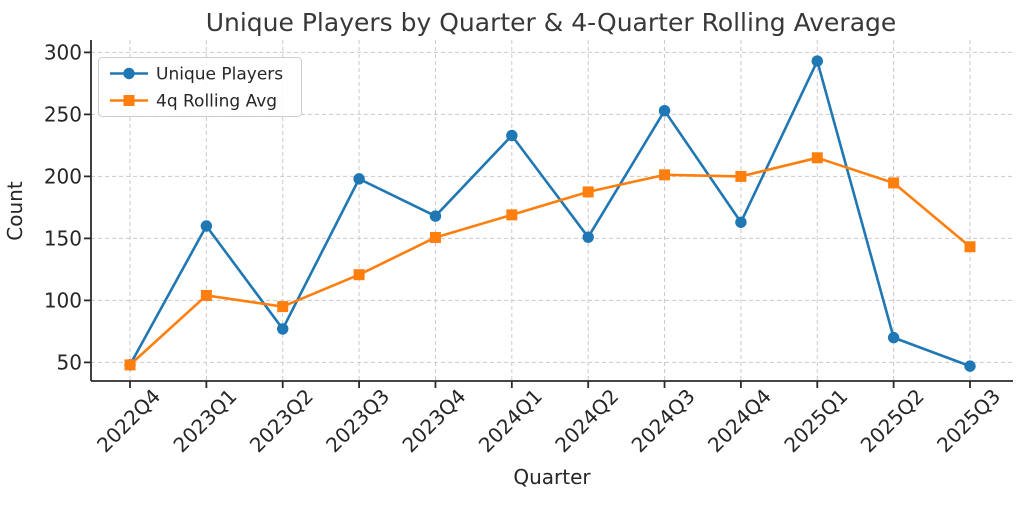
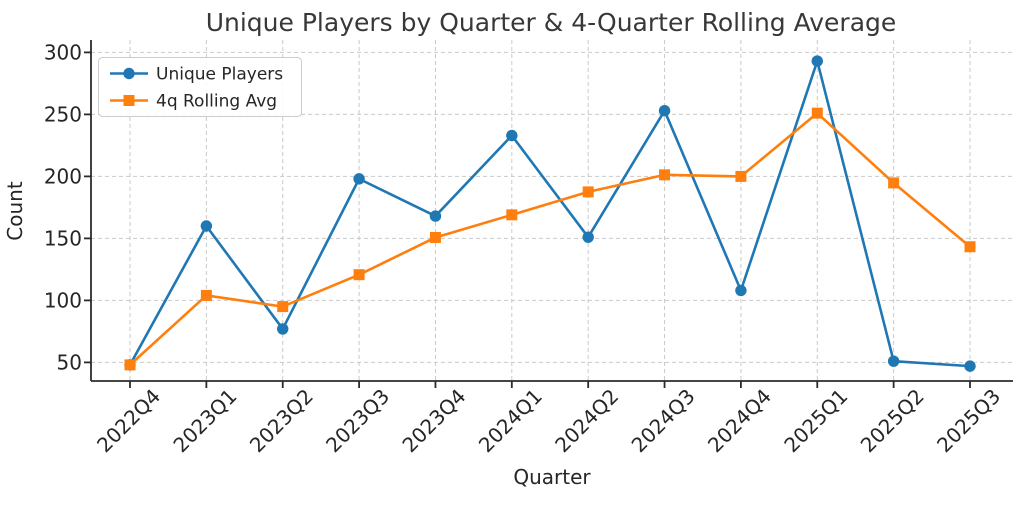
Unique Players/2024Q4: 163 -> 108
4q Rolling Avg/2025Q1: 215 -> 251
Unique Players/2025Q2: 70 -> 51
